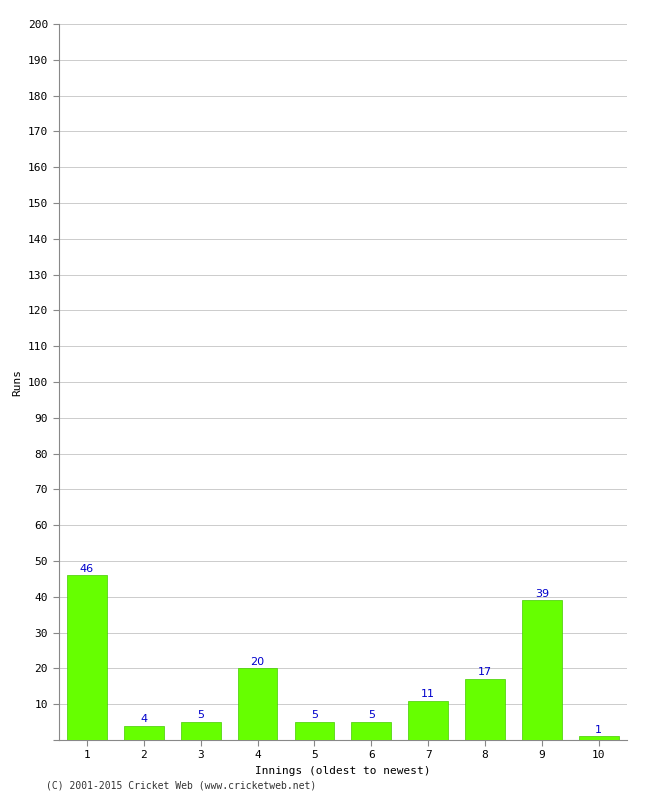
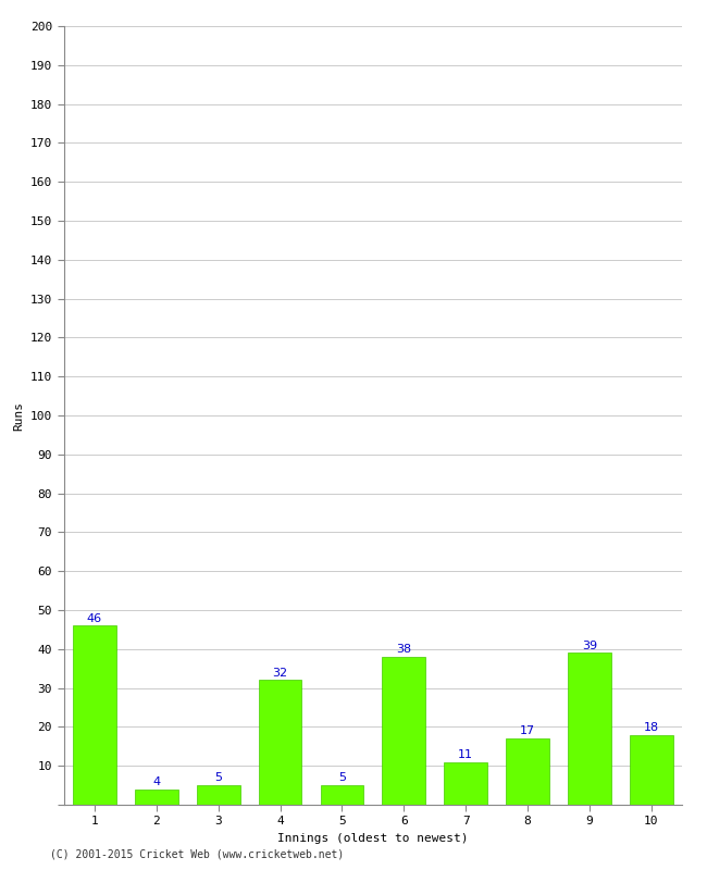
4: 20 -> 32
6: 5 -> 38
10: 1 -> 18
